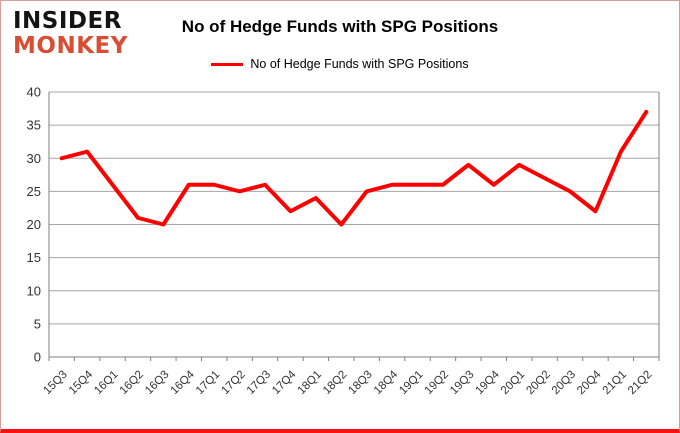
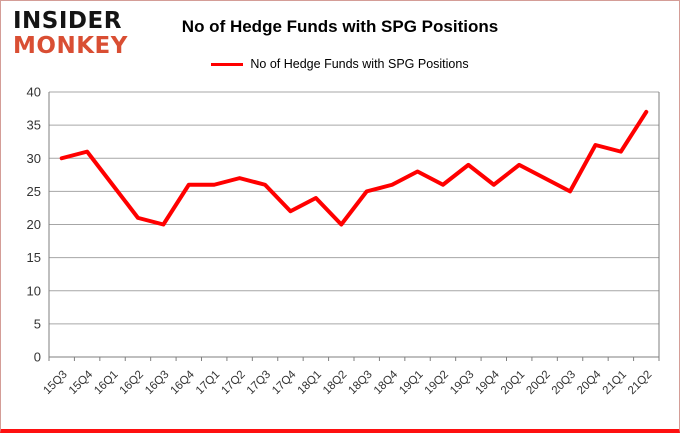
17Q2: 25 -> 27
19Q1: 26 -> 28
20Q4: 22 -> 32
